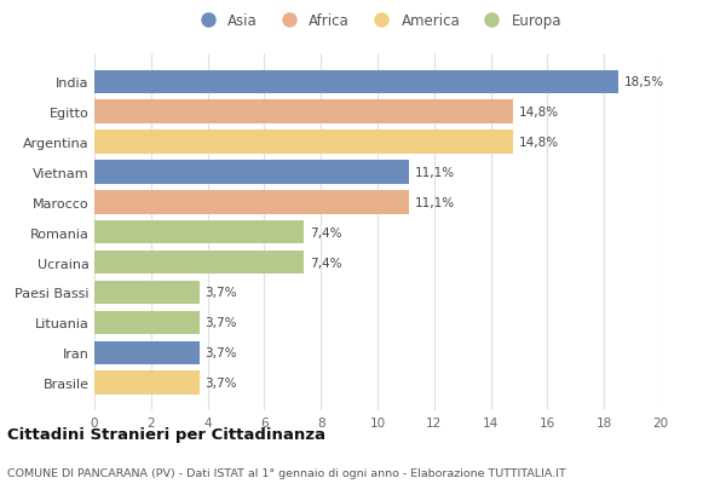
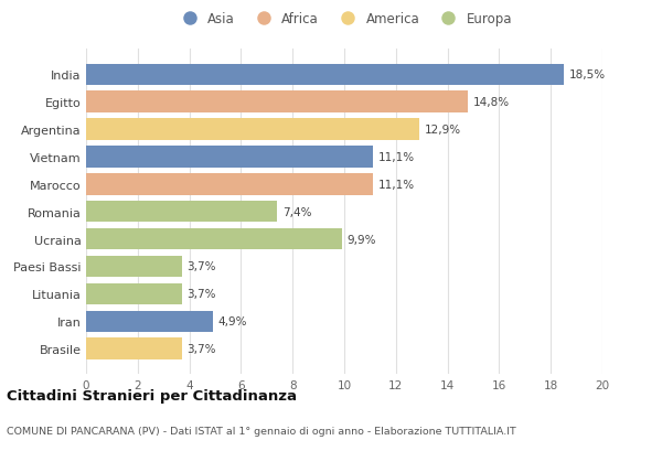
Argentina: 14,8% -> 12,9%
Ucraina: 7,4% -> 9,9%
Iran: 3,7% -> 4,9%
